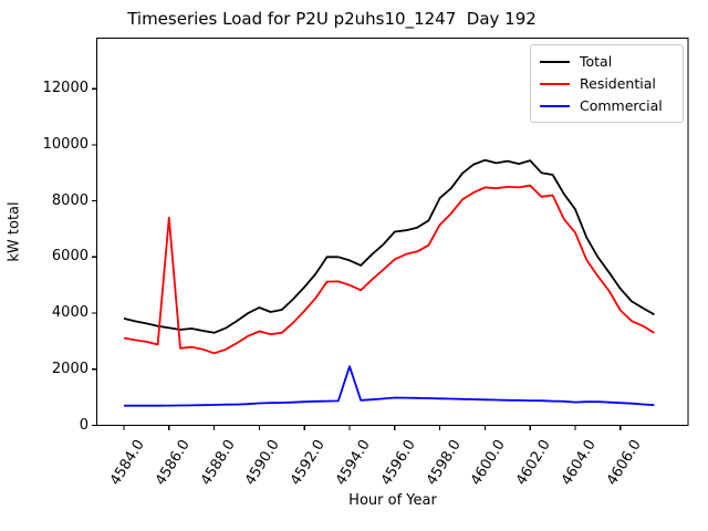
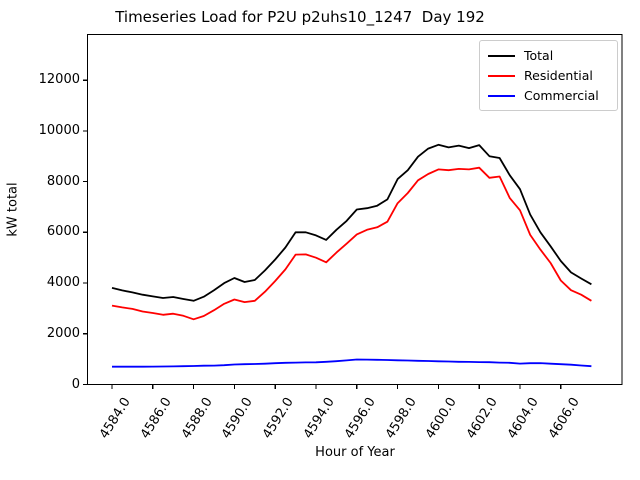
Residential/4586.0: 7400 -> 2800
Commercial/4594.0: 2100 -> 900
